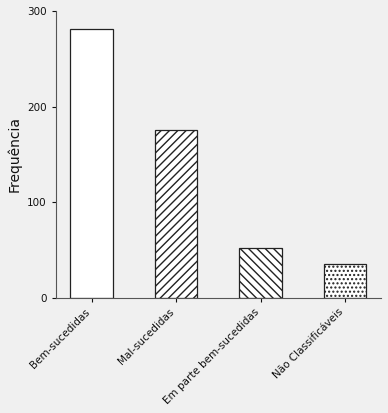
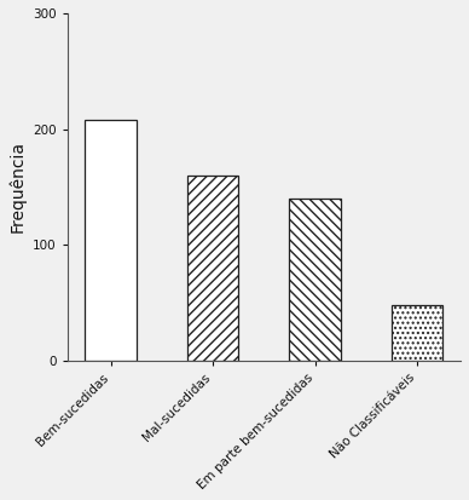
Bem-sucedidas: 281 -> 208
Mal-sucedidas: 175 -> 160
Em parte bem-sucedidas: 52 -> 140
Não Classificáveis: 35 -> 48
